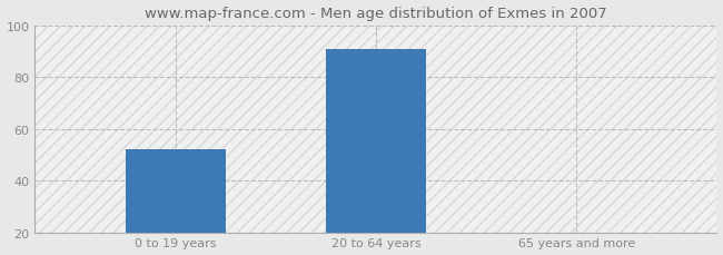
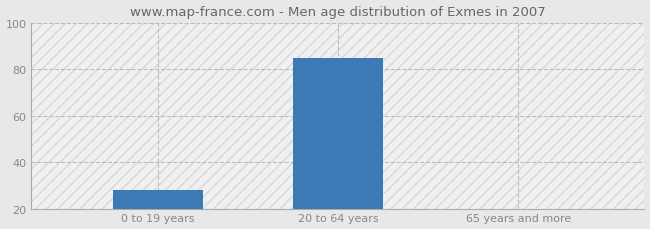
0 to 19 years: 52 -> 28
20 to 64 years: 91 -> 85
